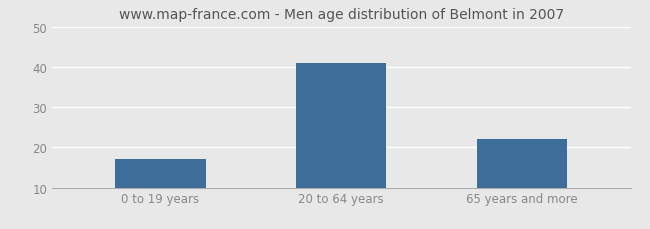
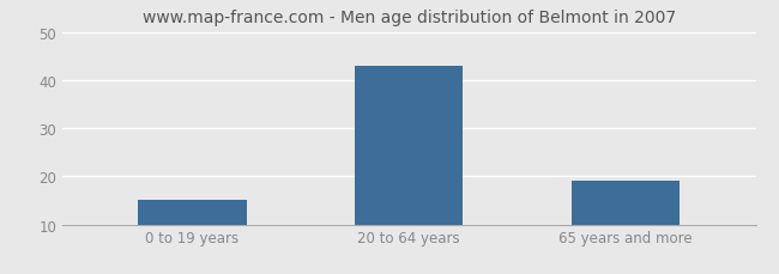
0 to 19 years: 17 -> 15
20 to 64 years: 41 -> 43
65 years and more: 22 -> 19
